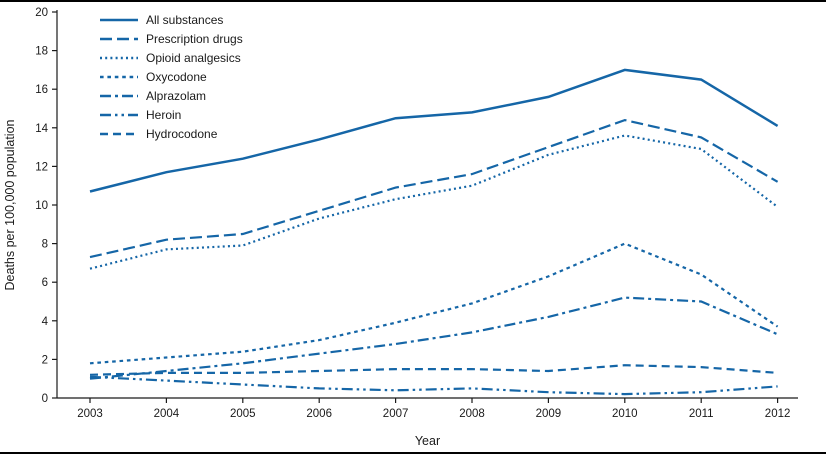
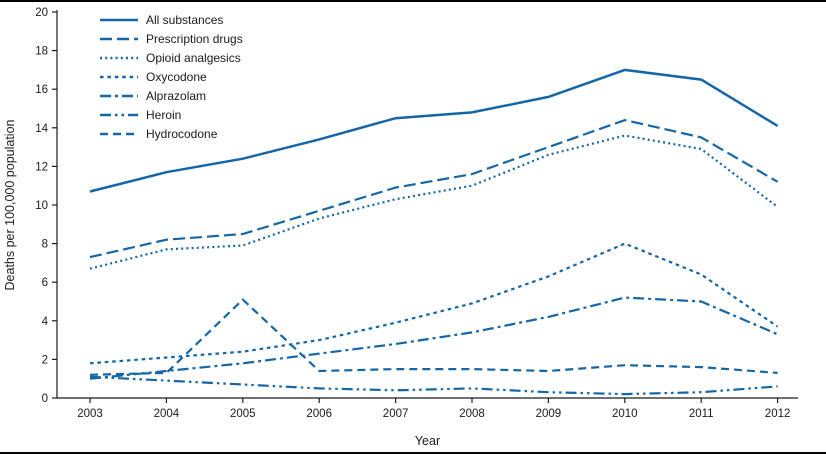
Hydrocodone/2005: 1.3 -> 5.1
